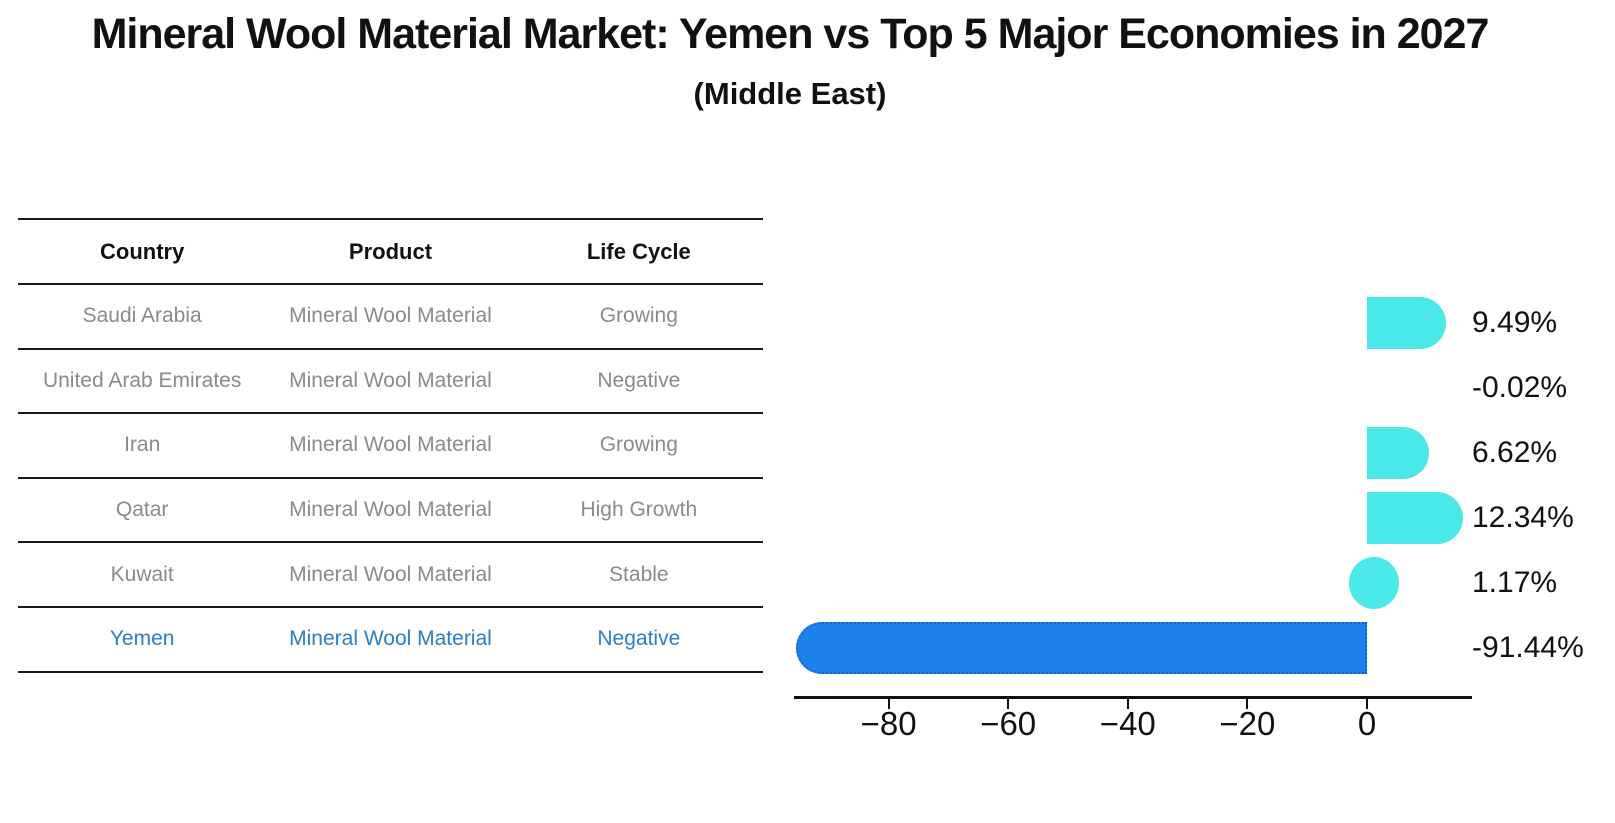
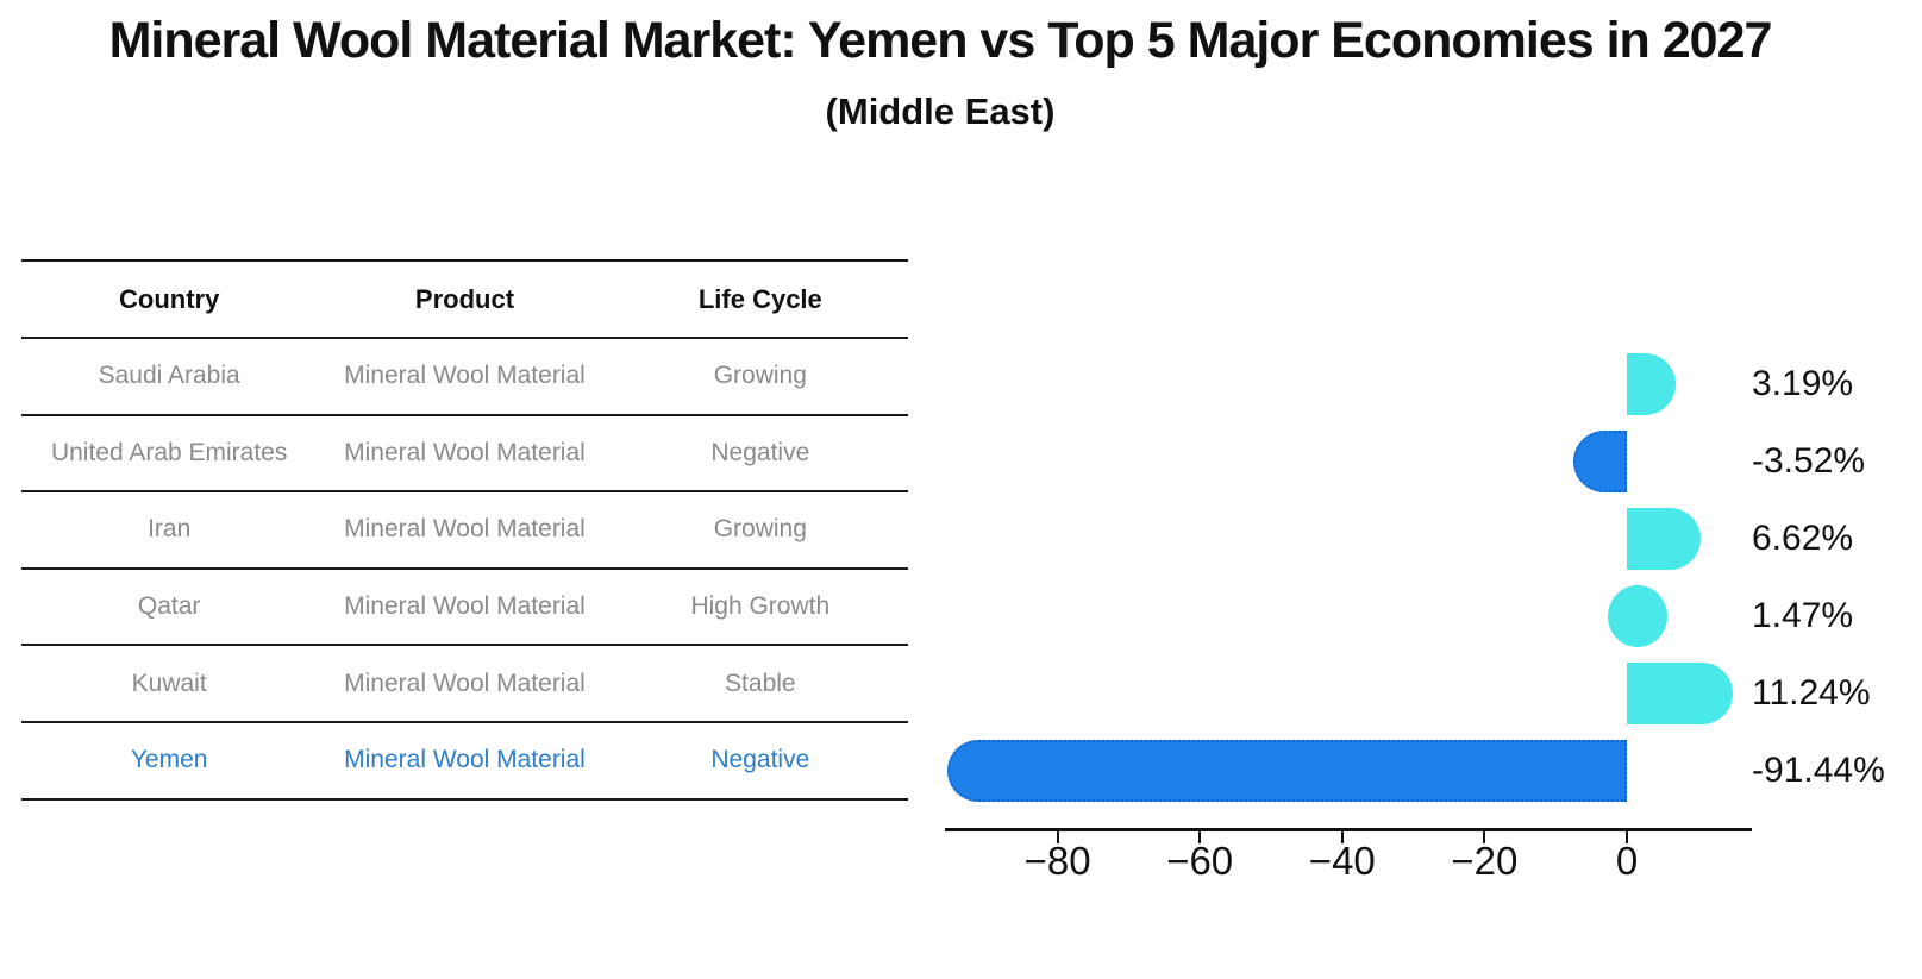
Saudi Arabia: 9.49% -> 3.19%
United Arab Emirates: -0.02% -> -3.52%
Qatar: 12.34% -> 1.47%
Kuwait: 1.17% -> 11.24%
